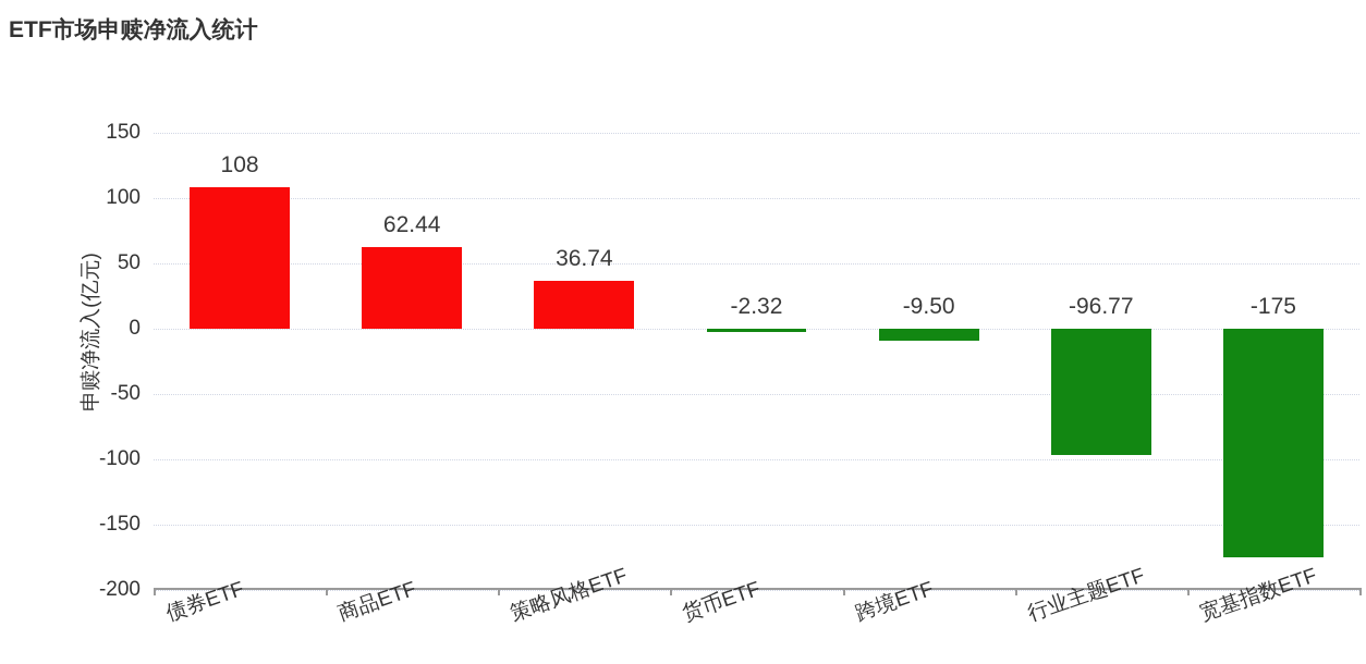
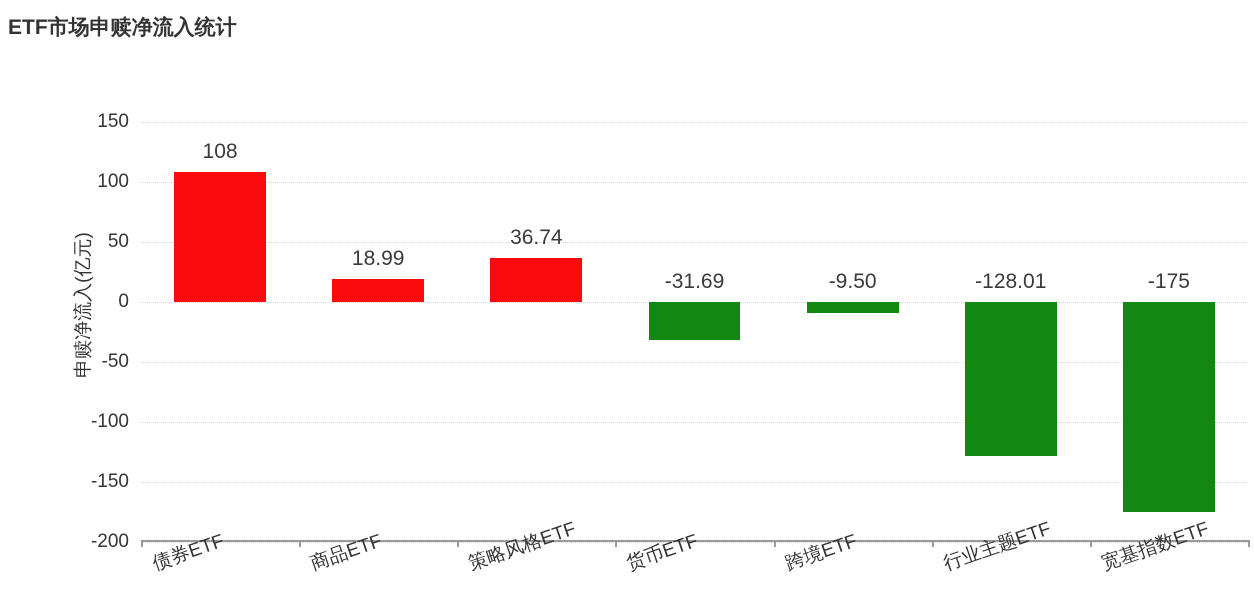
商品ETF: 62.44 -> 18.99
货币ETF: -2.32 -> -31.69
行业主题ETF: -96.77 -> -128.01
